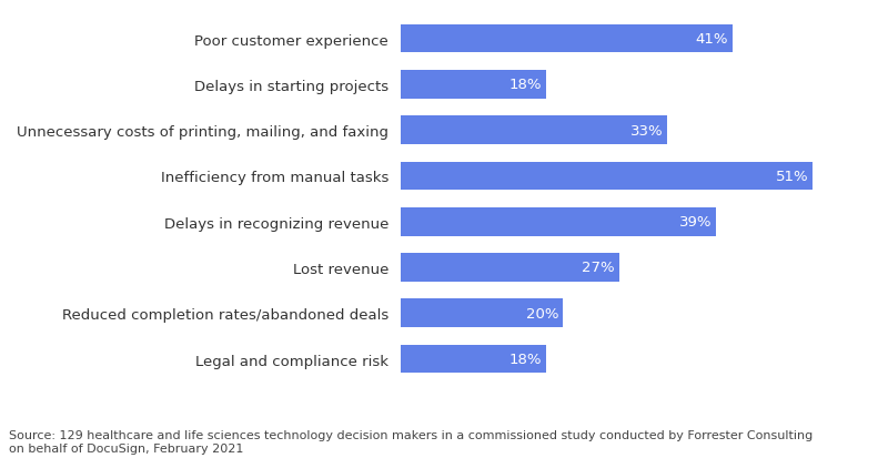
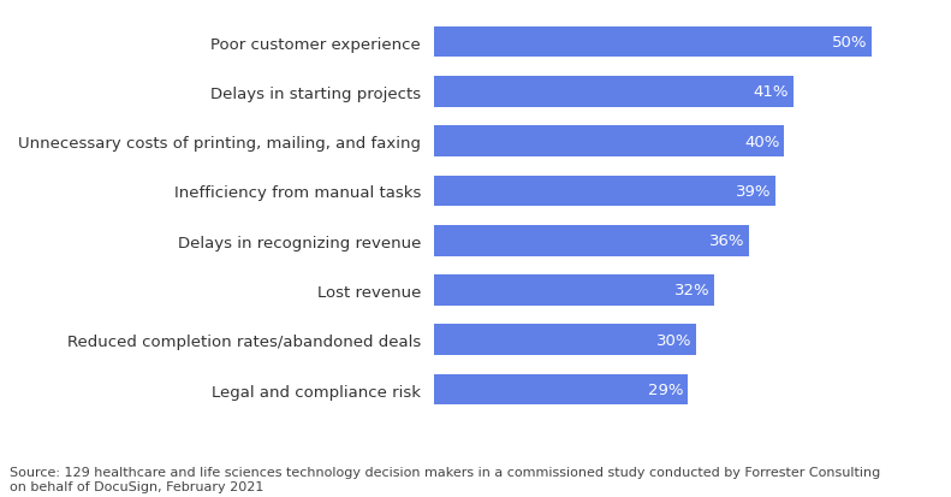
Poor customer experience: 41% -> 50%
Delays in starting projects: 18% -> 41%
Unnecessary costs of printing, mailing, and faxing: 33% -> 40%
Inefficiency from manual tasks: 51% -> 39%
Delays in recognizing revenue: 39% -> 36%
Lost revenue: 27% -> 32%
Reduced completion rates/abandoned deals: 20% -> 30%
Legal and compliance risk: 18% -> 29%
